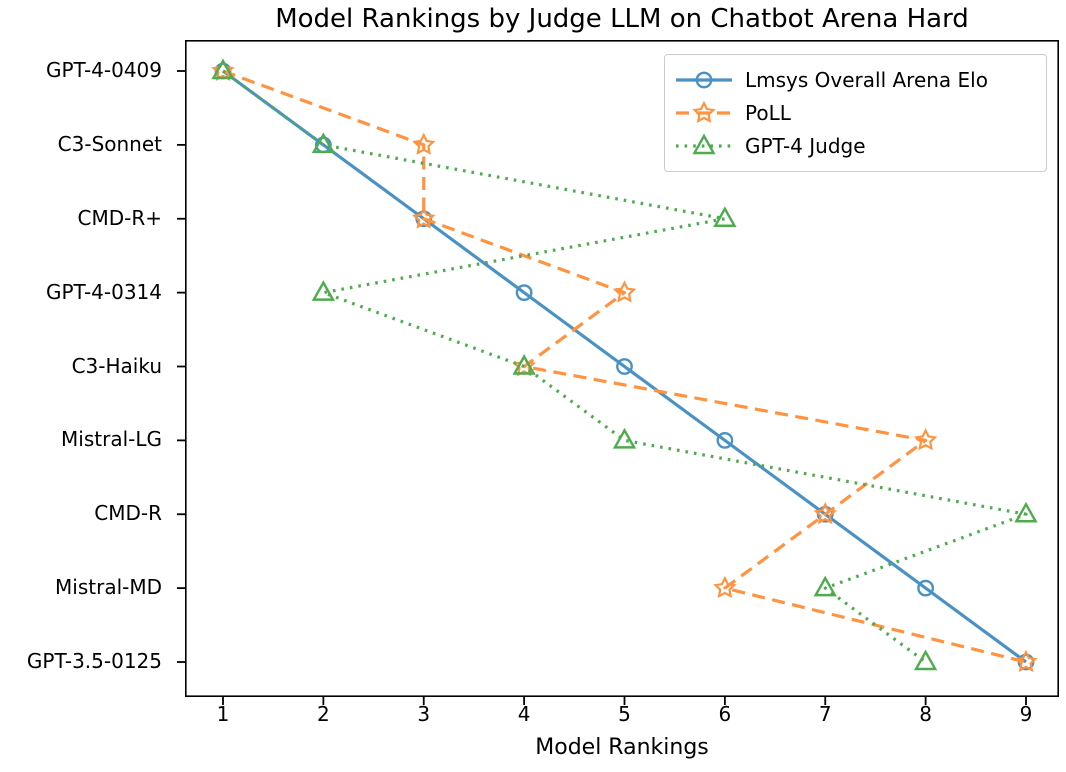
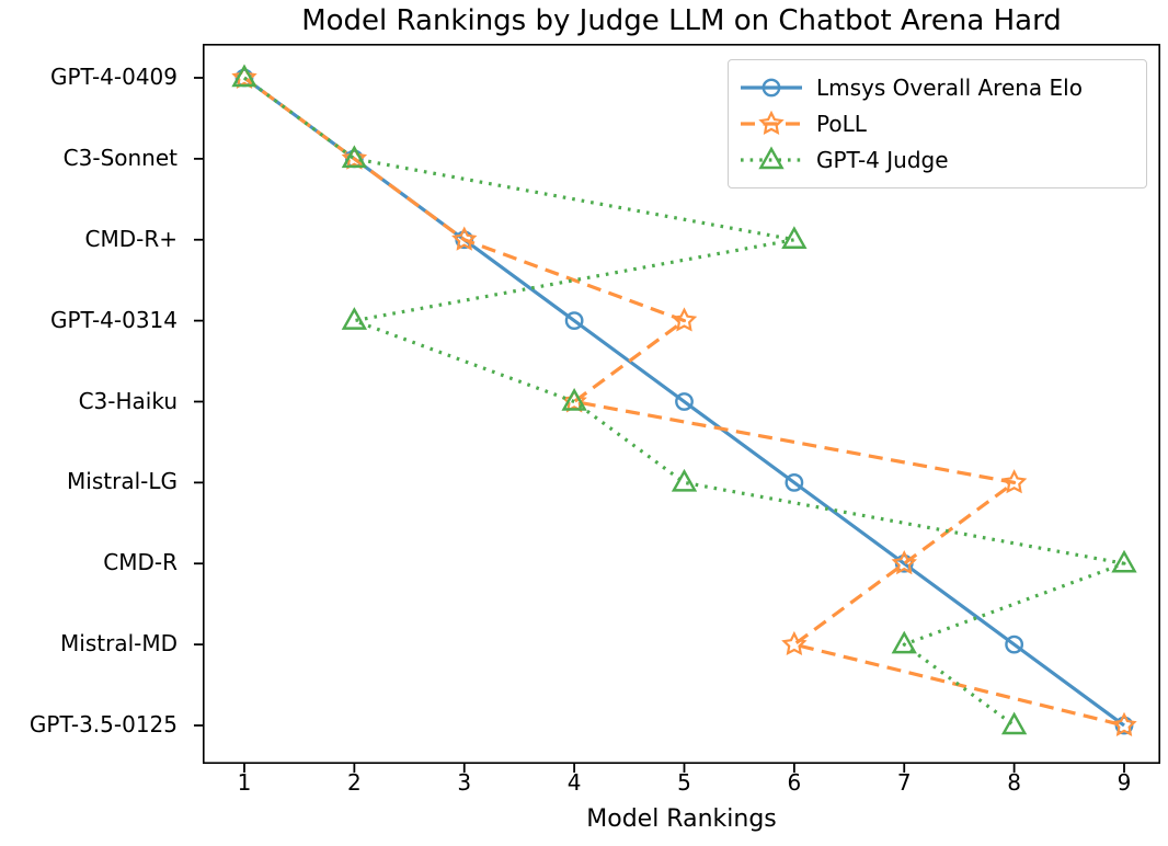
PoLL/C3-Sonnet: 3 -> 2
